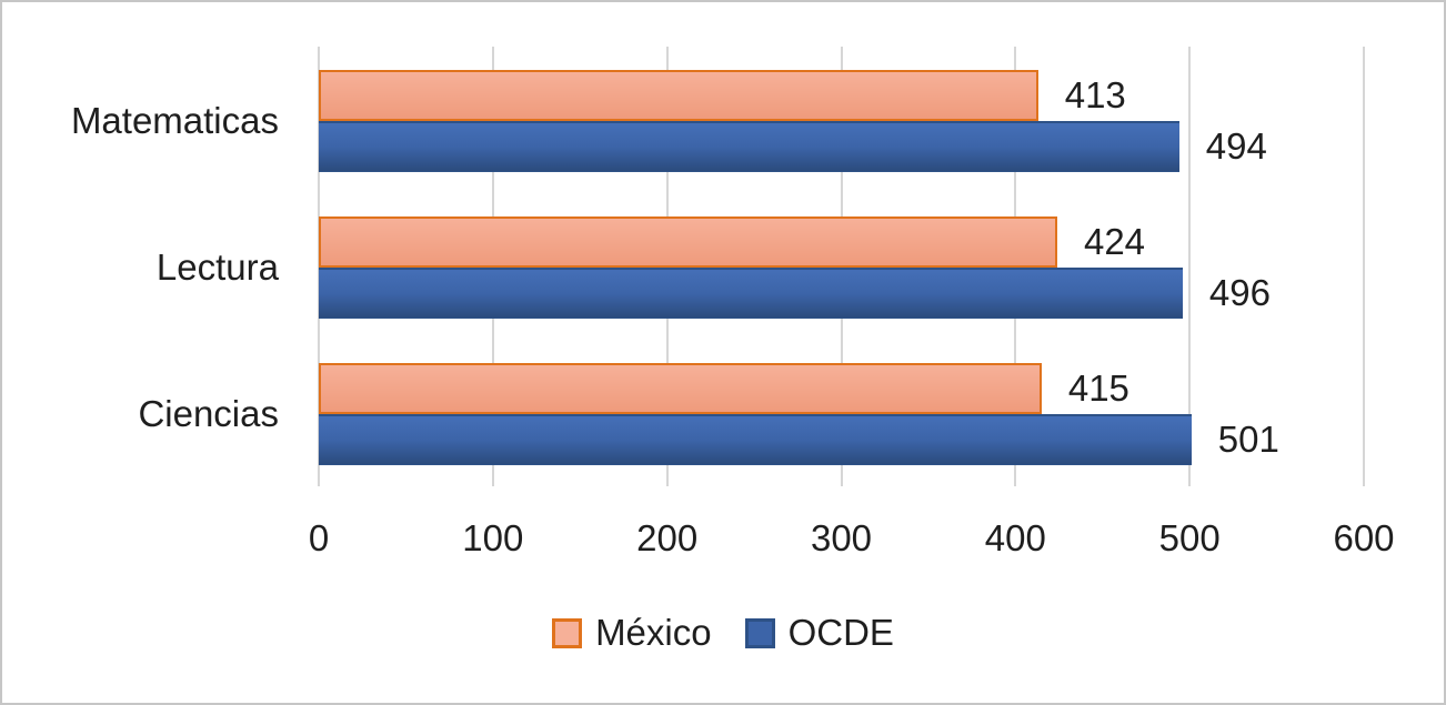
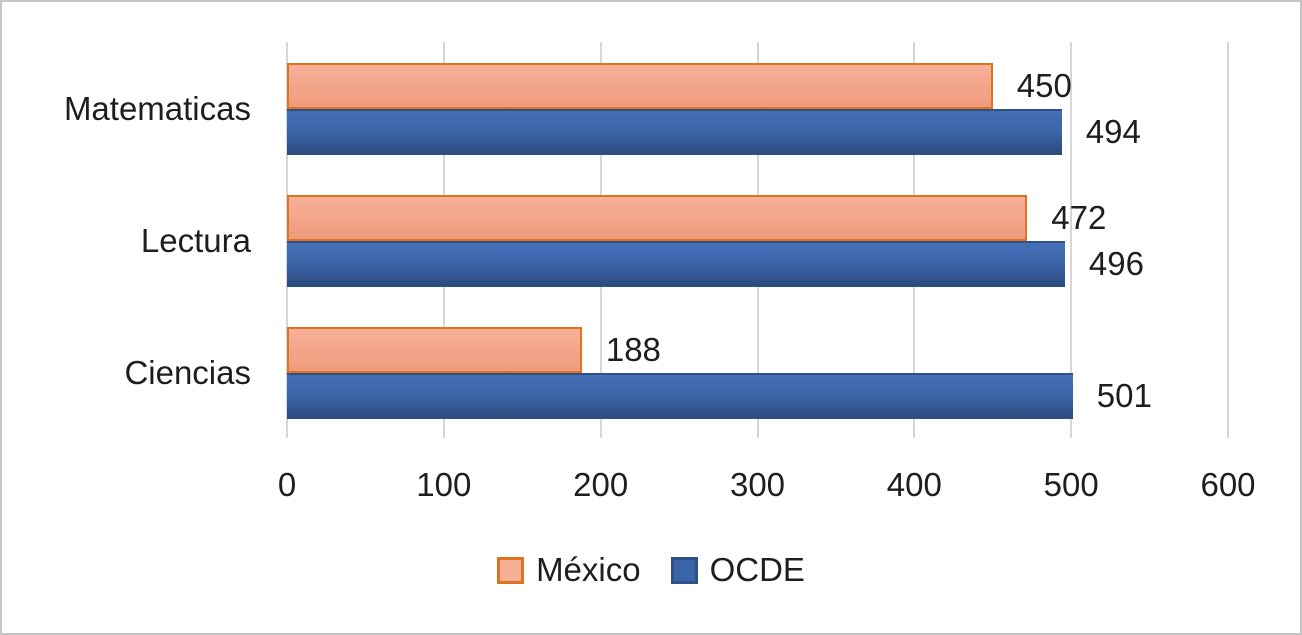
México/Matematicas: 413 -> 450
México/Lectura: 424 -> 472
México/Ciencias: 415 -> 188
